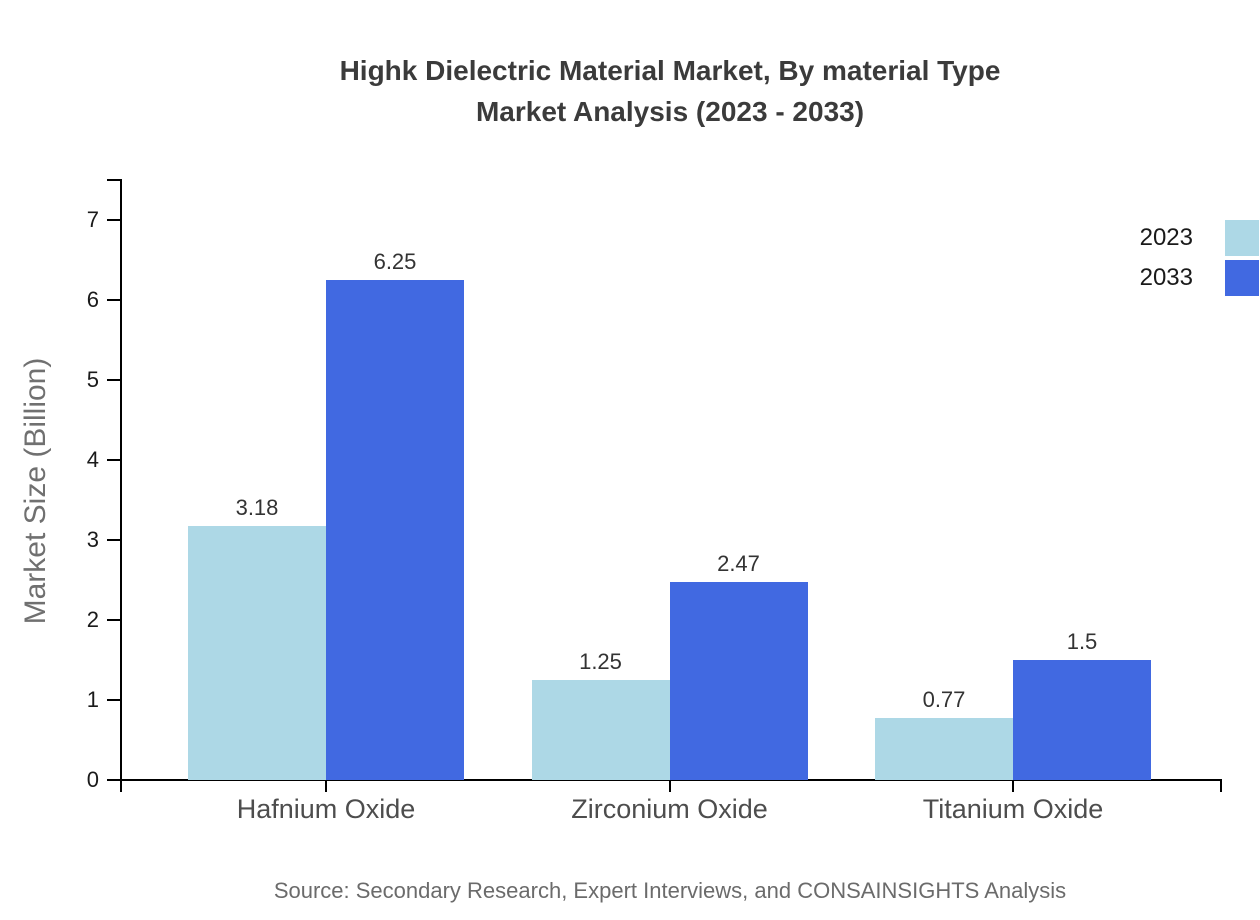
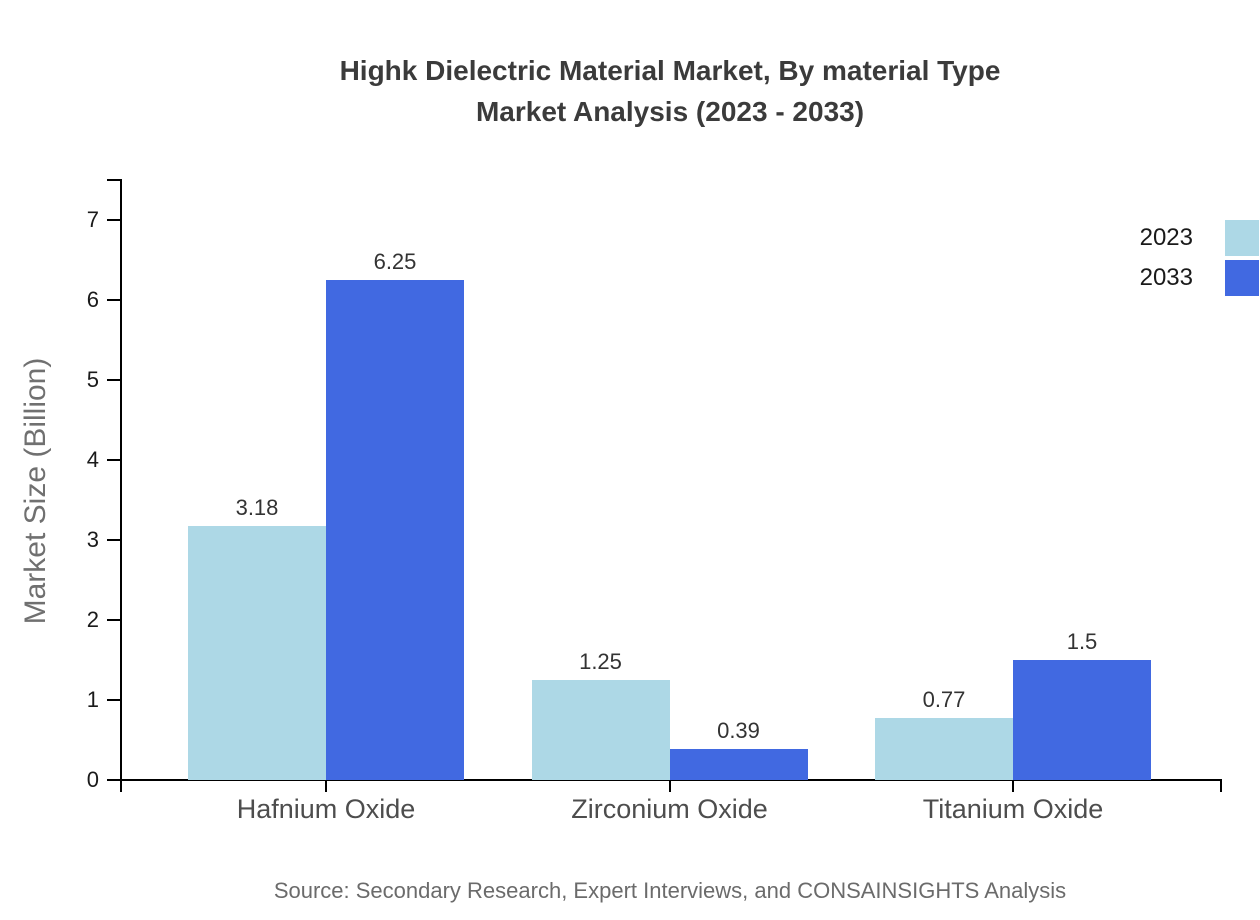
2033/Zirconium Oxide: 2.47 -> 0.39
